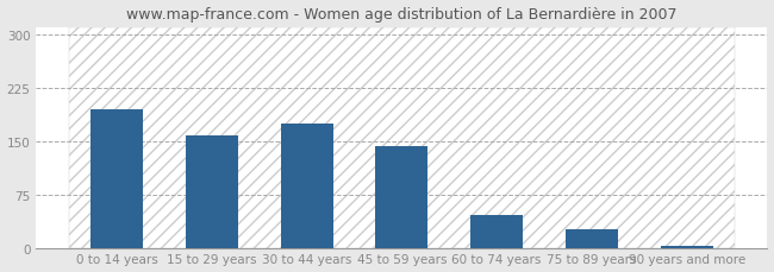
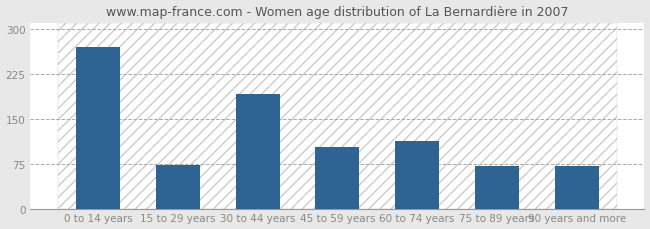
0 to 14 years: 195 -> 270
15 to 29 years: 158 -> 74
30 to 44 years: 175 -> 192
45 to 59 years: 143 -> 104
60 to 74 years: 47 -> 114
75 to 89 years: 27 -> 72
90 years and more: 4 -> 72
